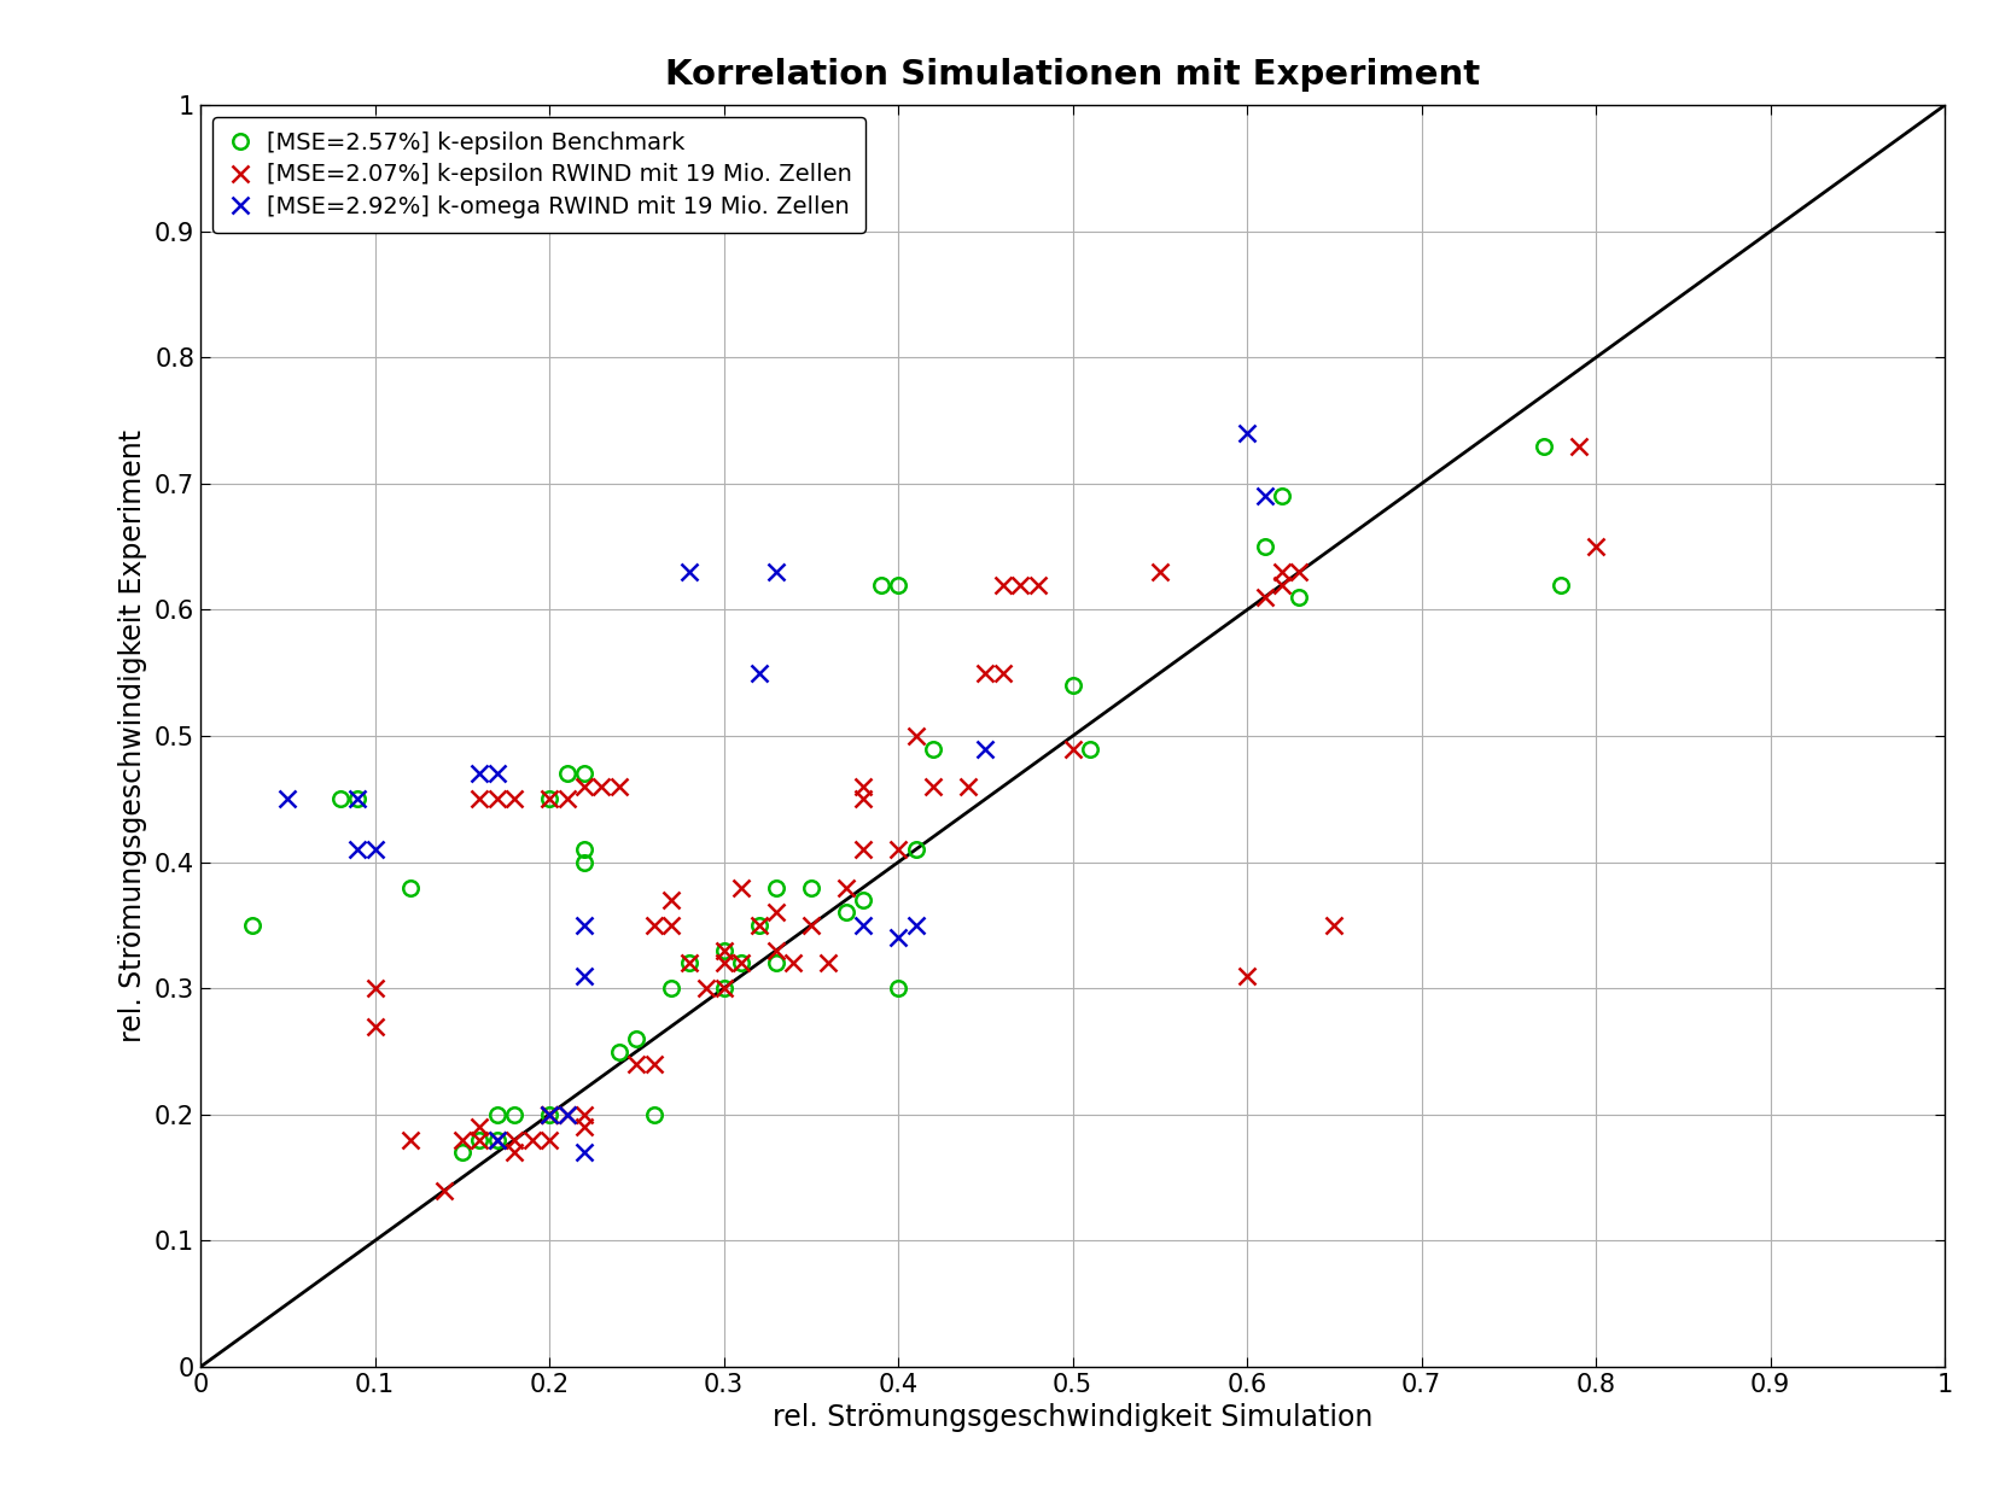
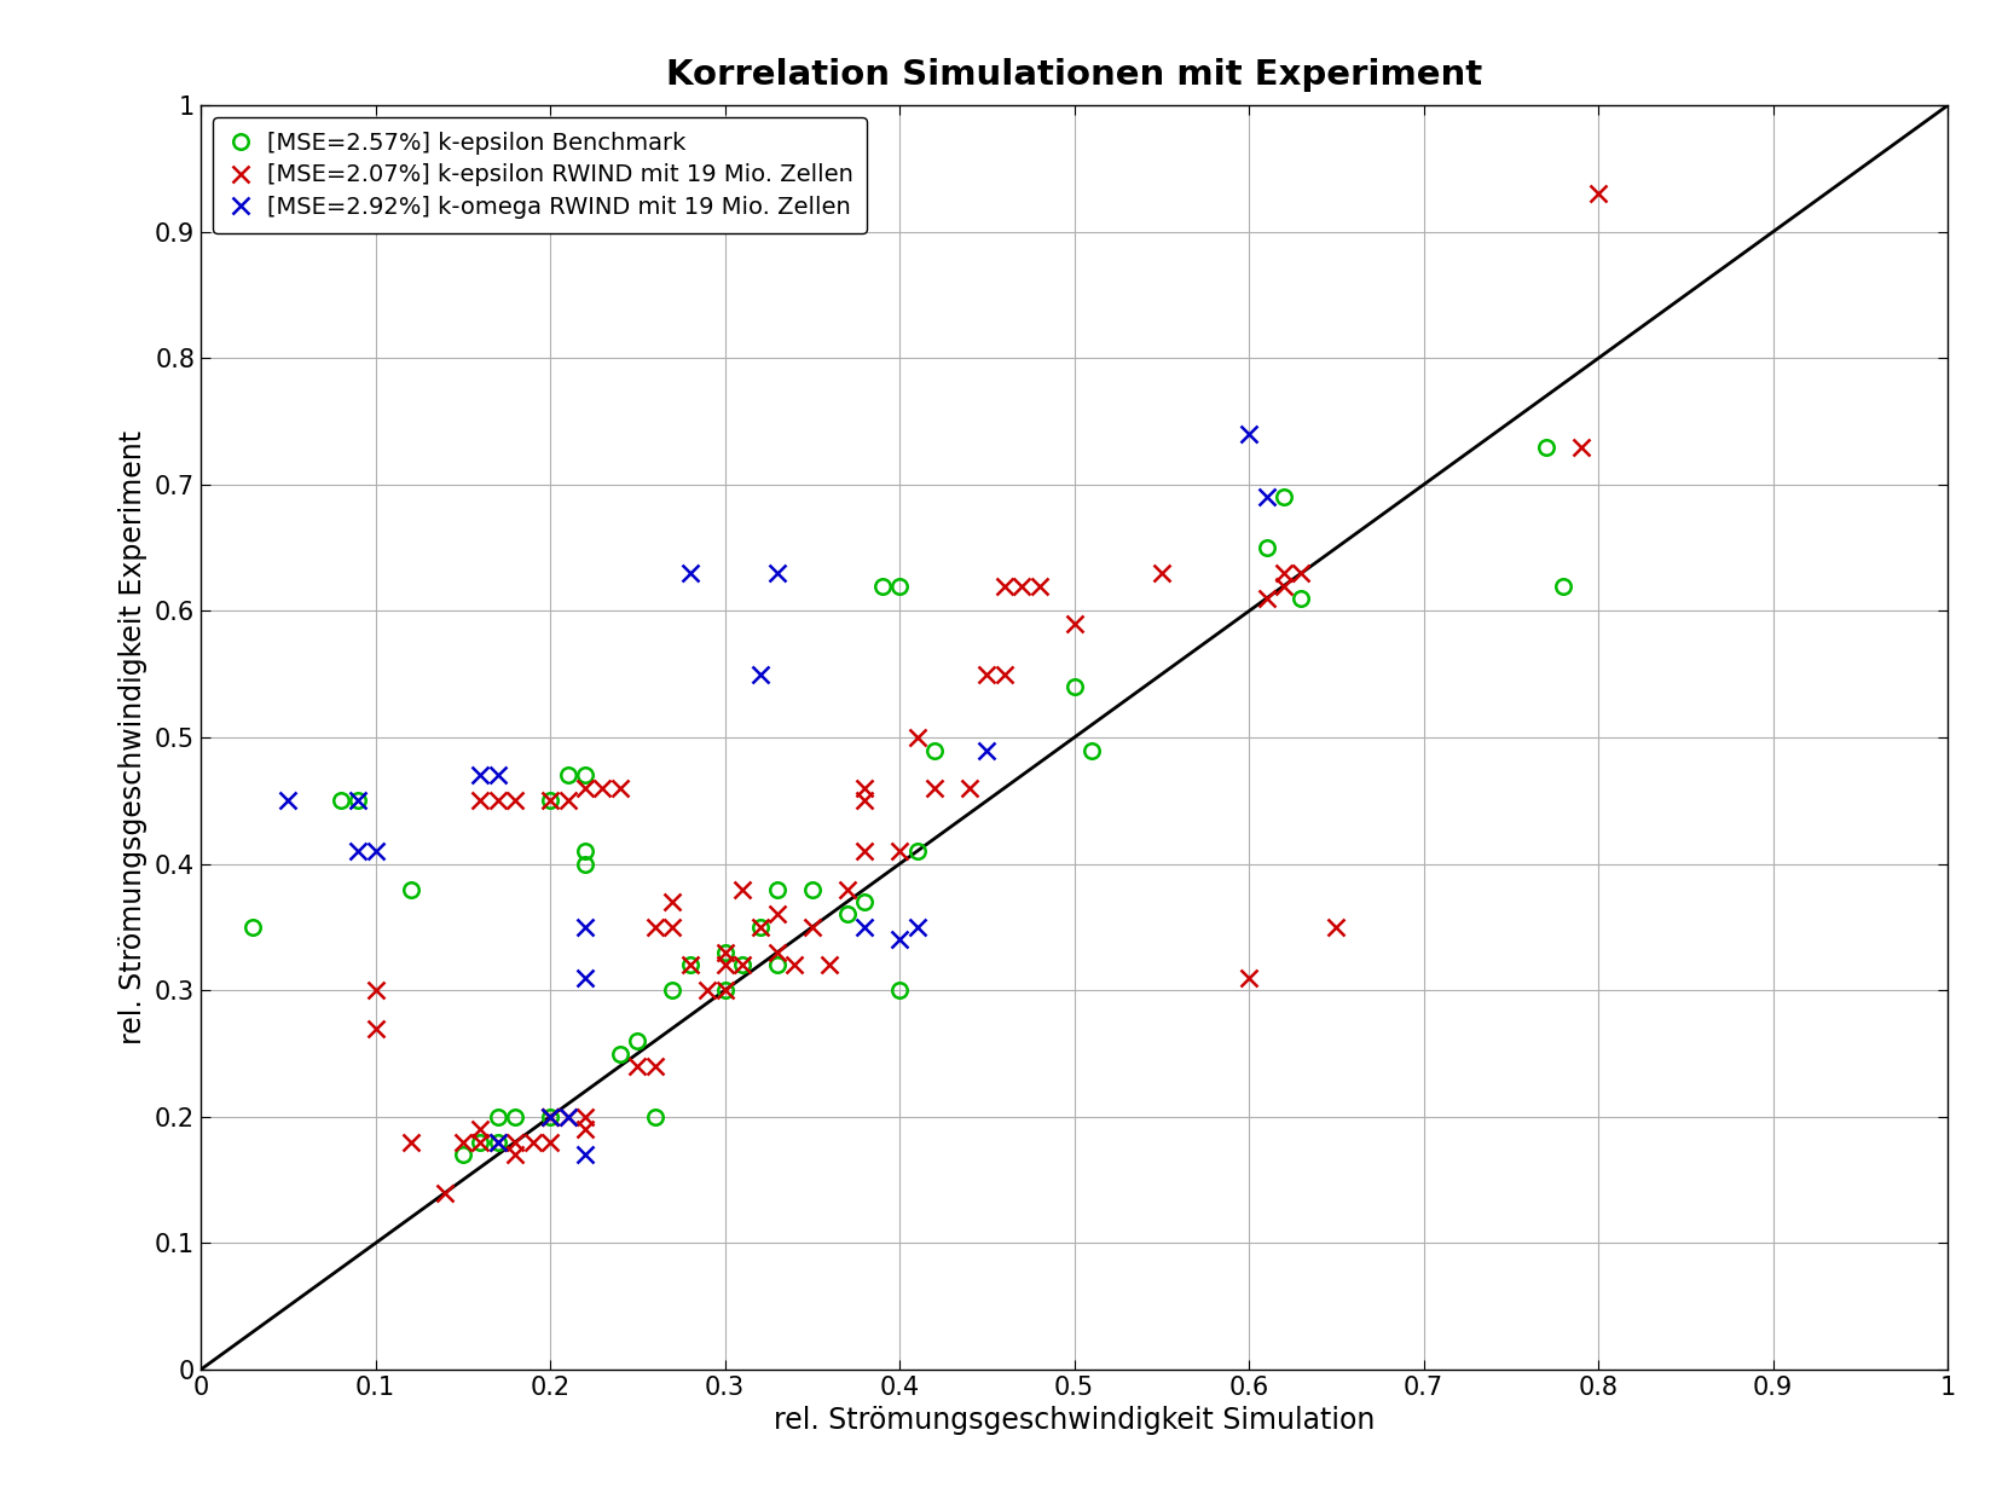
[MSE=2.07%] k-epsilon RWIND mit 19 Mio. Zellen/0.5: 0.49 -> 0.59
[MSE=2.07%] k-epsilon RWIND mit 19 Mio. Zellen/0.8: 0.65 -> 0.93
